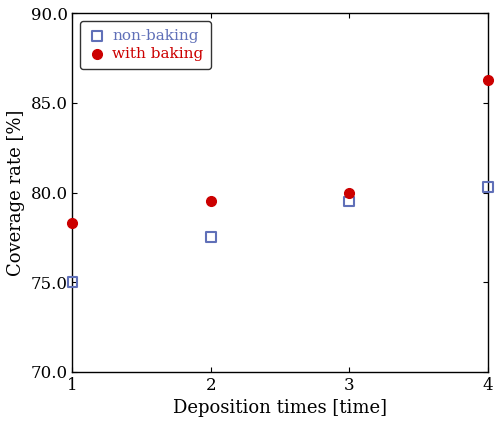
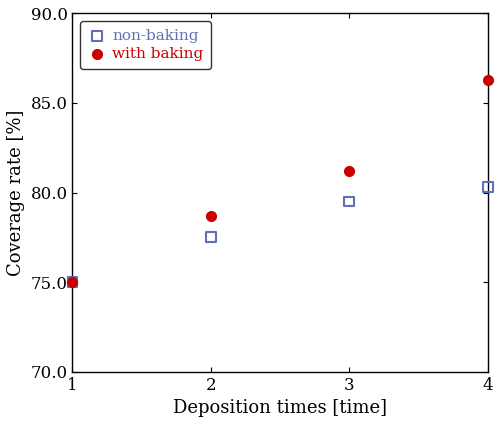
with baking/1: 78.3 -> 75.0
with baking/2: 79.5 -> 78.7
with baking/3: 80.0 -> 81.2
